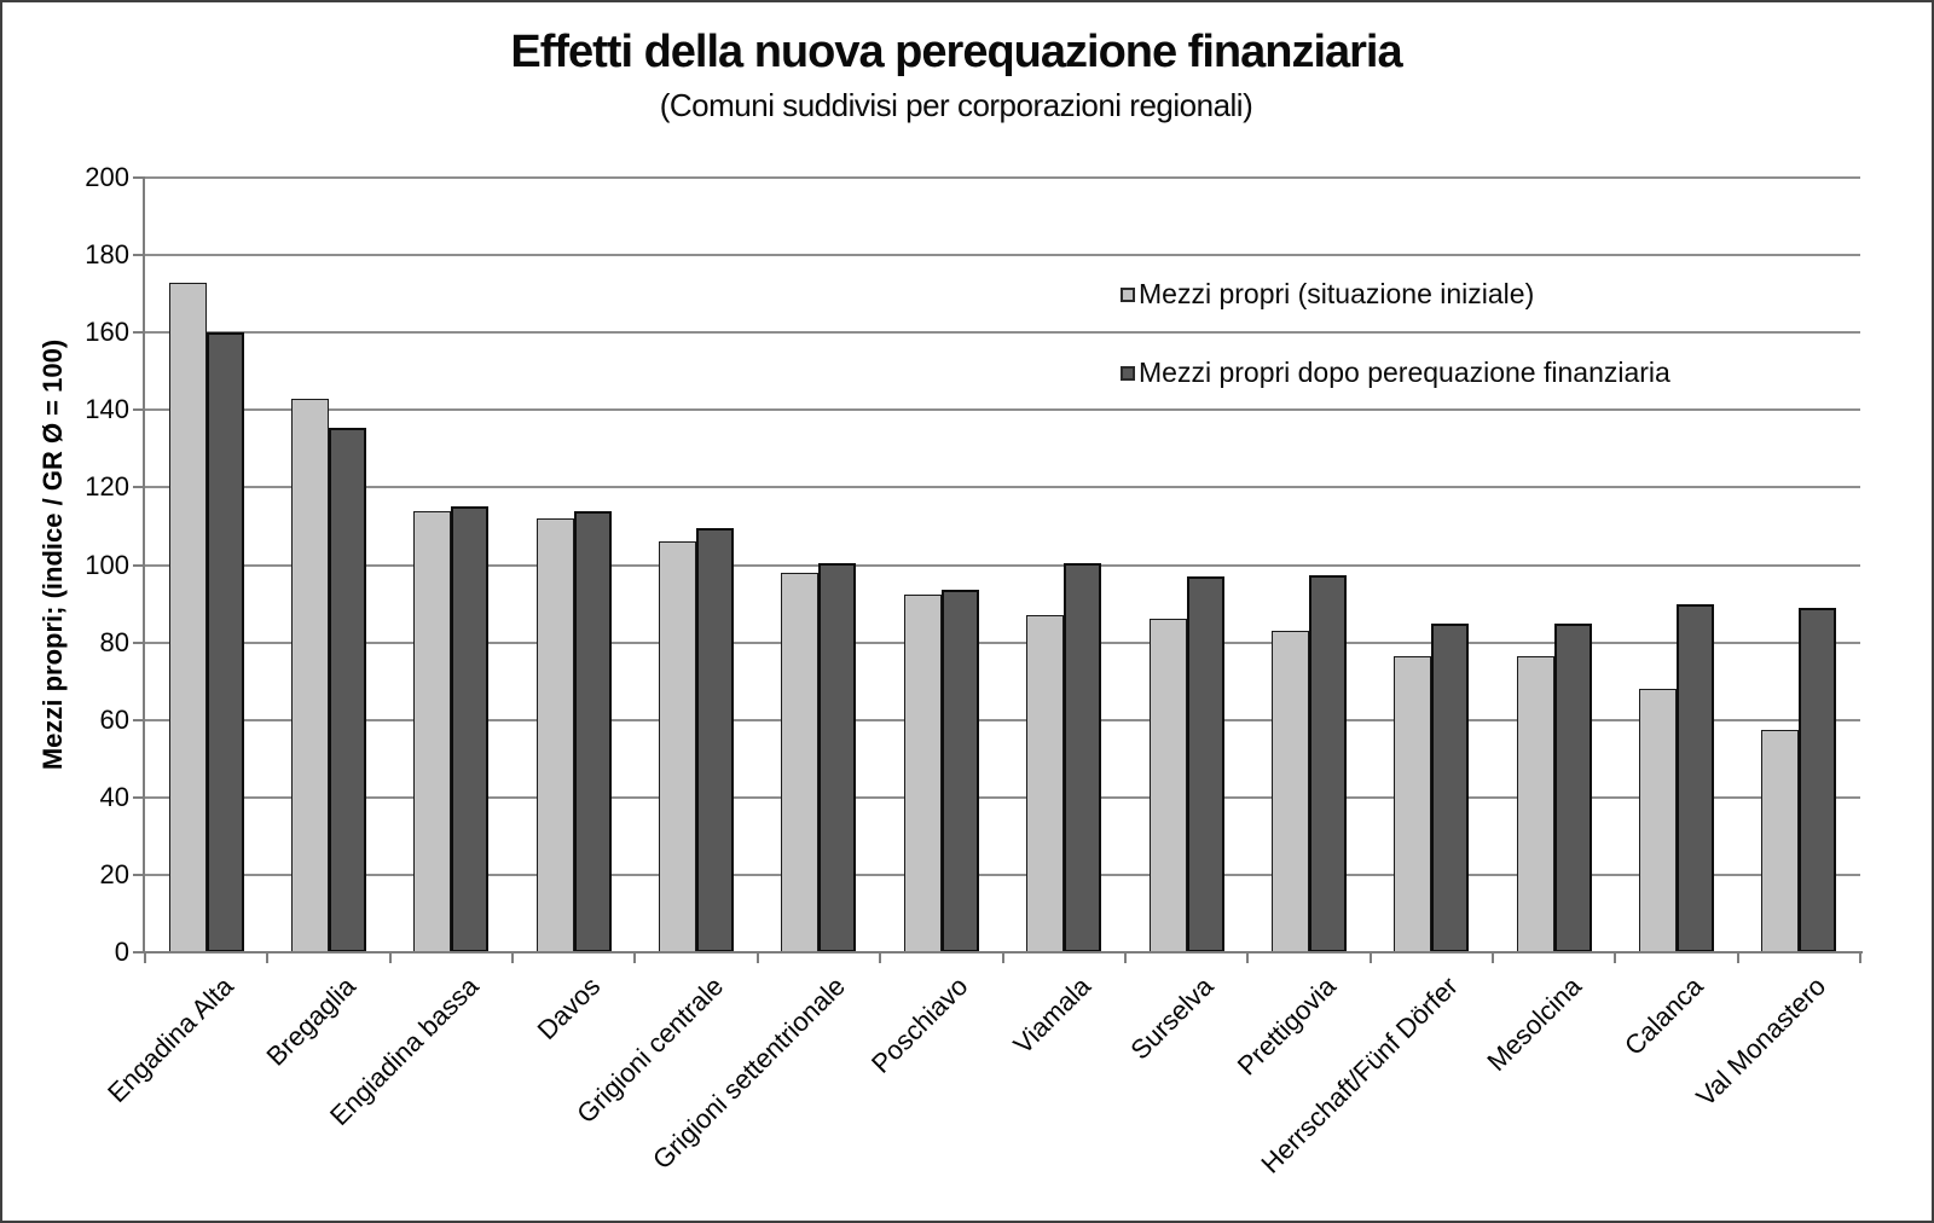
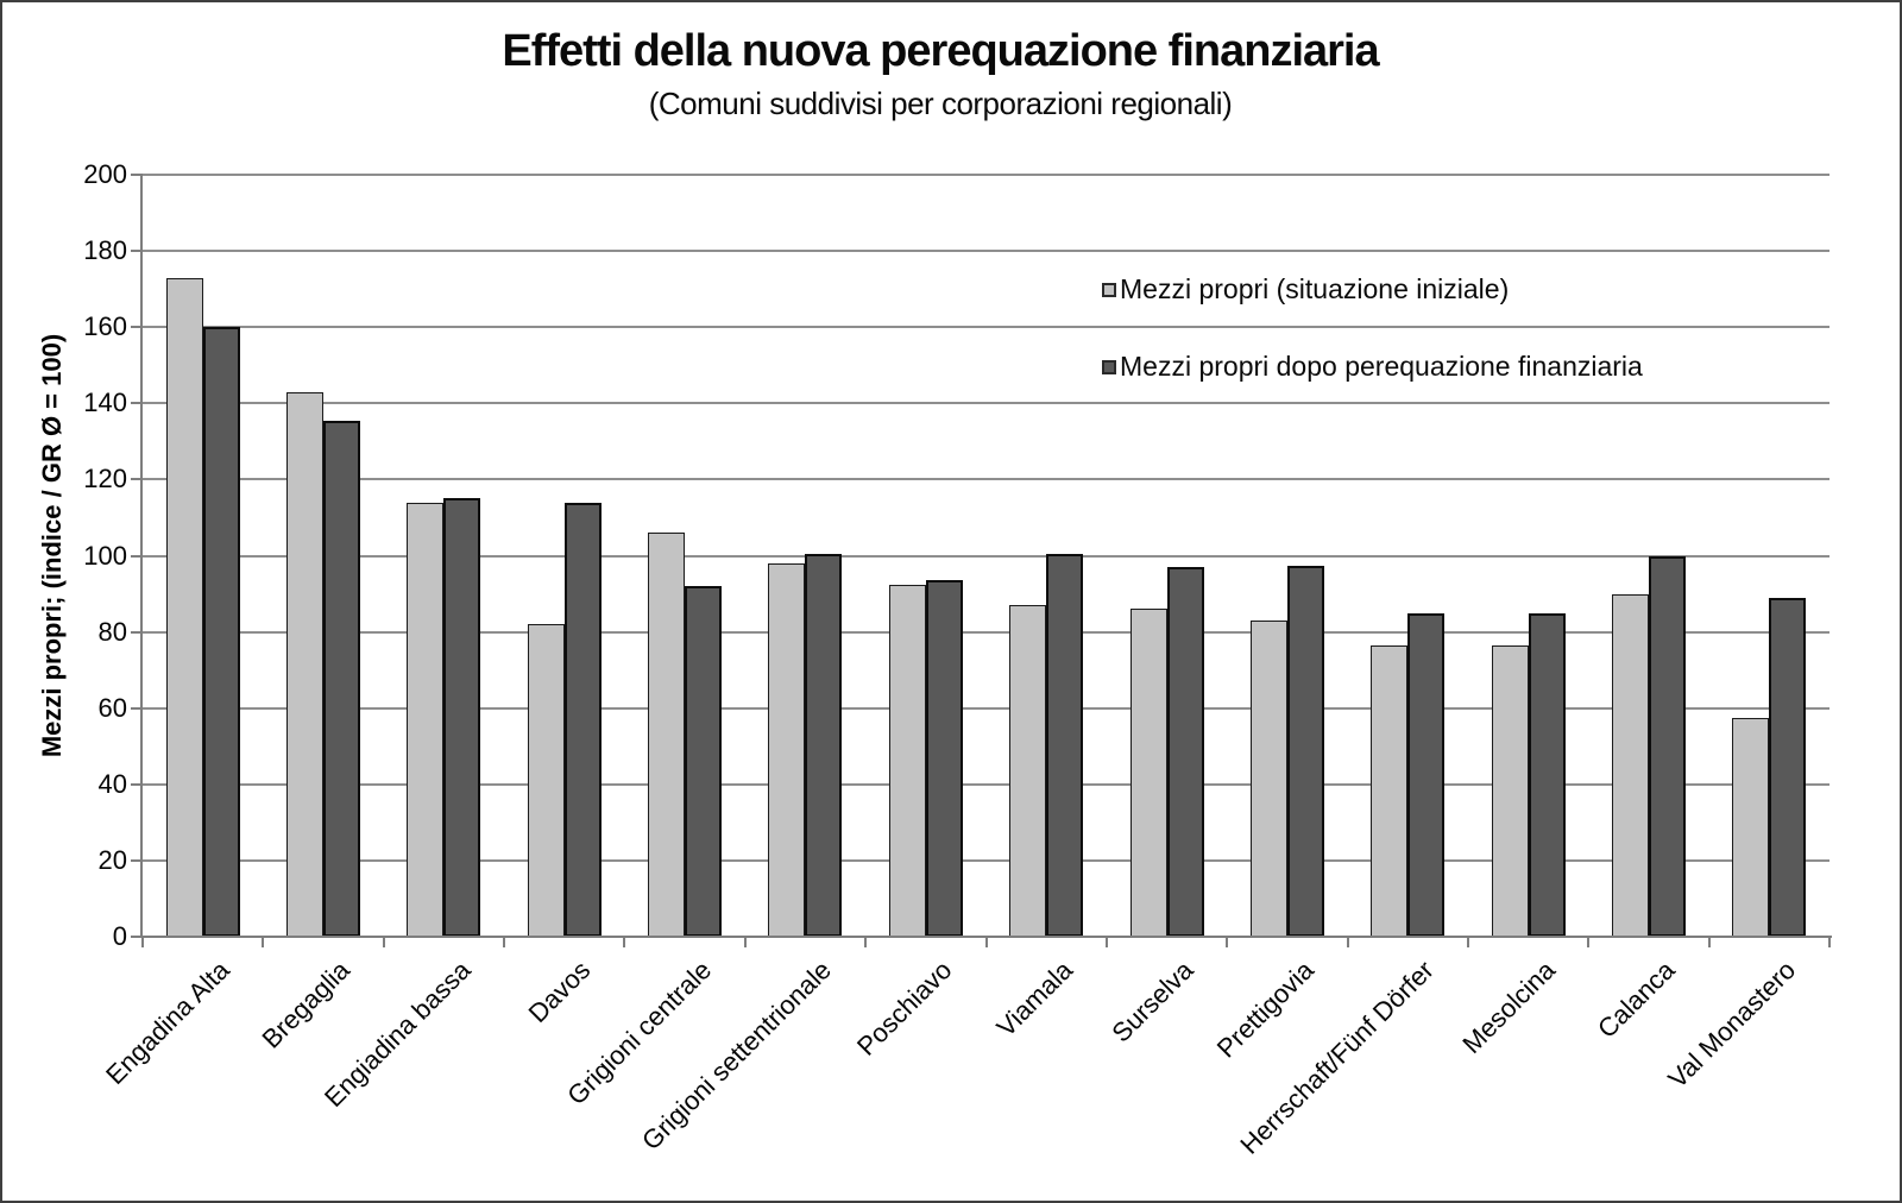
Mezzi propri (situazione iniziale)/Davos: 112 -> 82
Mezzi propri dopo perequazione finanziaria/Grigioni centrale: 110 -> 92
Mezzi propri (situazione iniziale)/Calanca: 68 -> 90
Mezzi propri dopo perequazione finanziaria/Calanca: 90 -> 100
